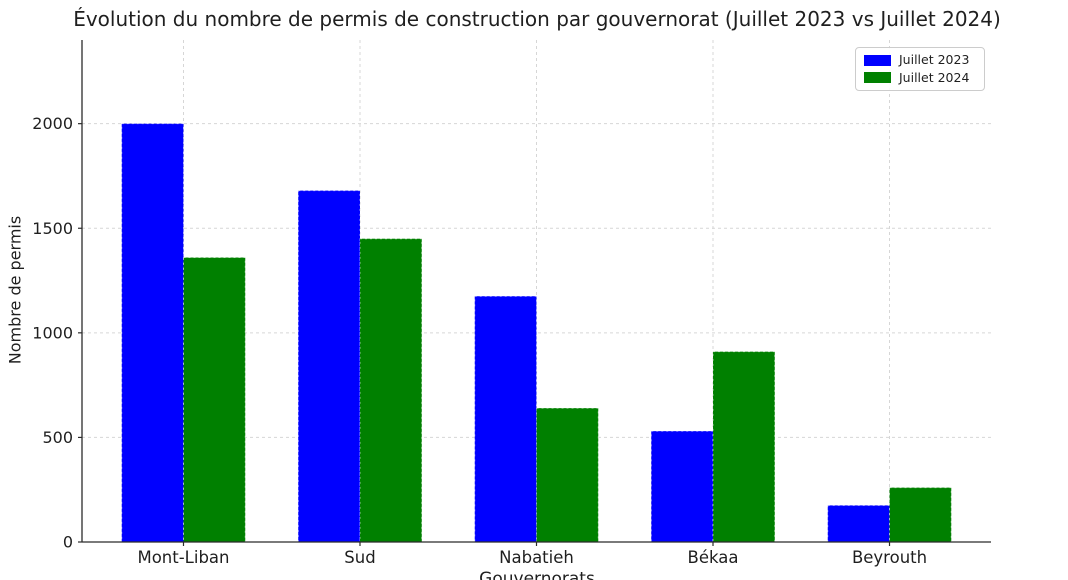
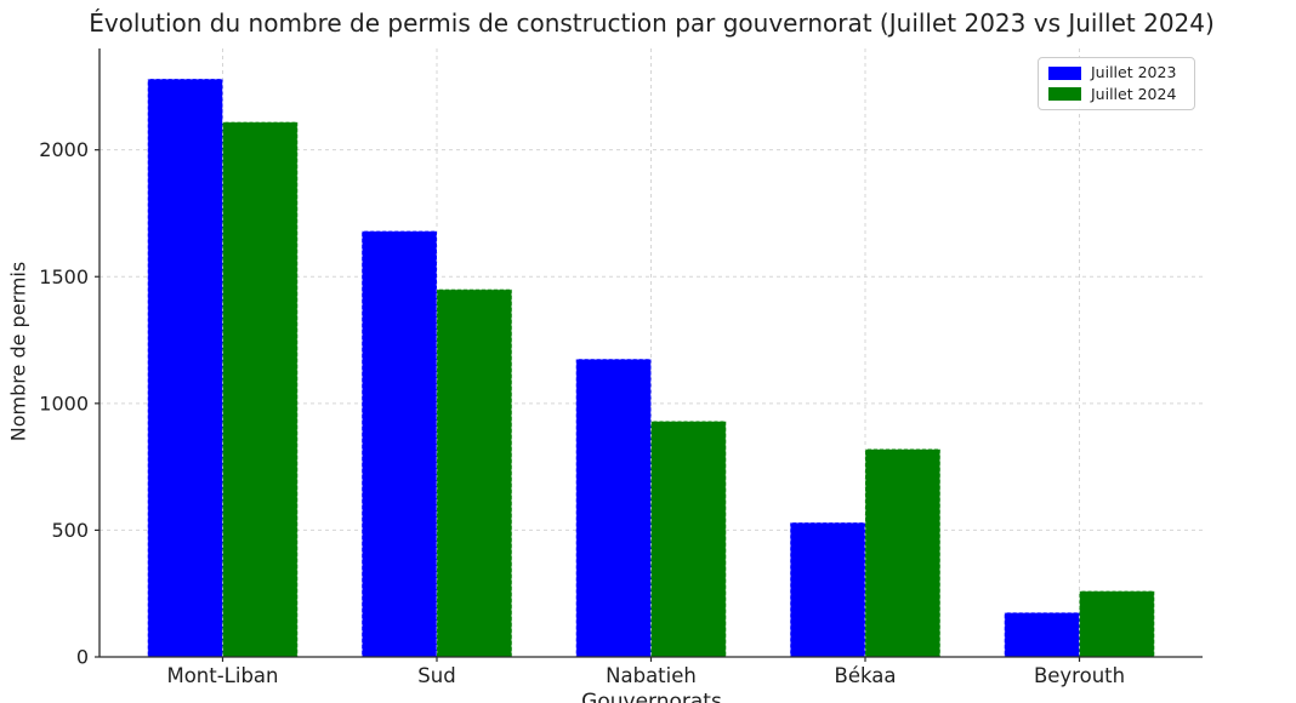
Juillet 2023/Mont-Liban: 2000 -> 2280
Juillet 2024/Mont-Liban: 1360 -> 2110
Juillet 2024/Nabatieh: 640 -> 930
Juillet 2024/Békaa: 910 -> 820
